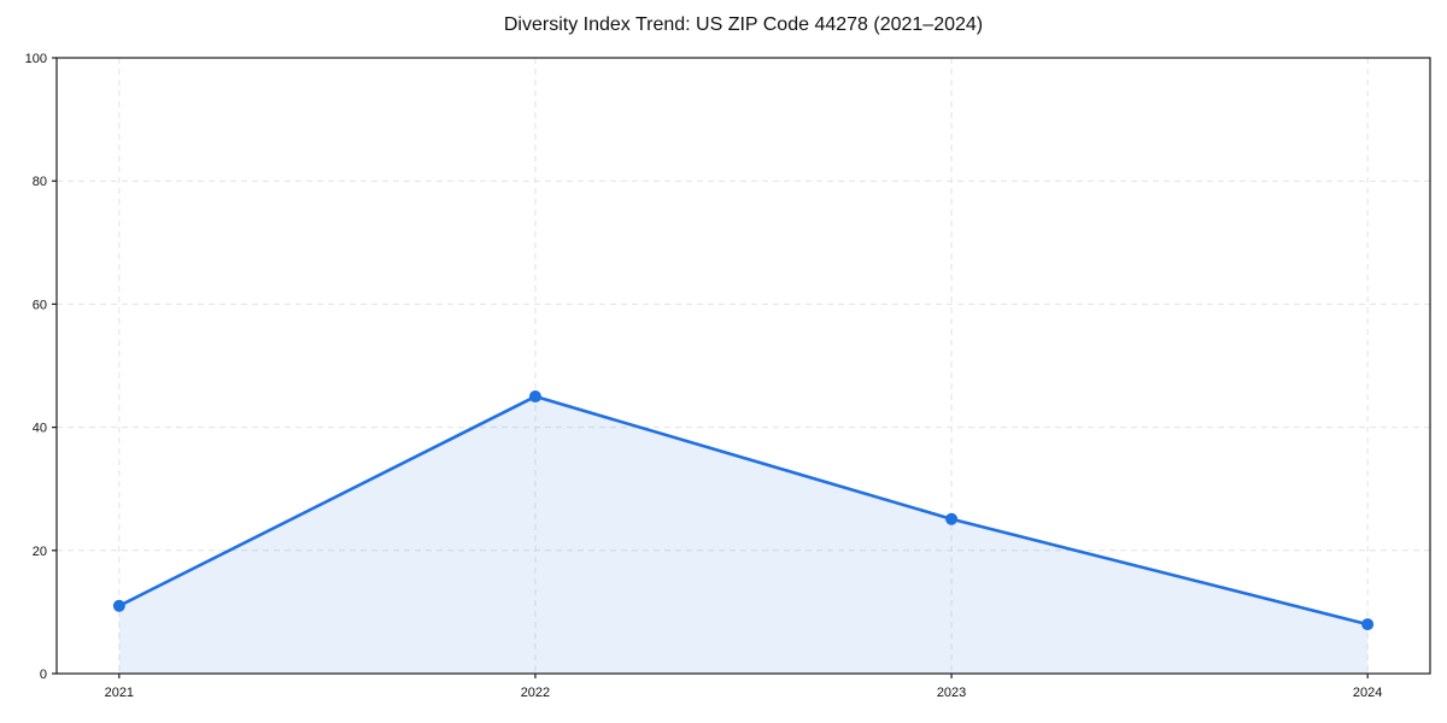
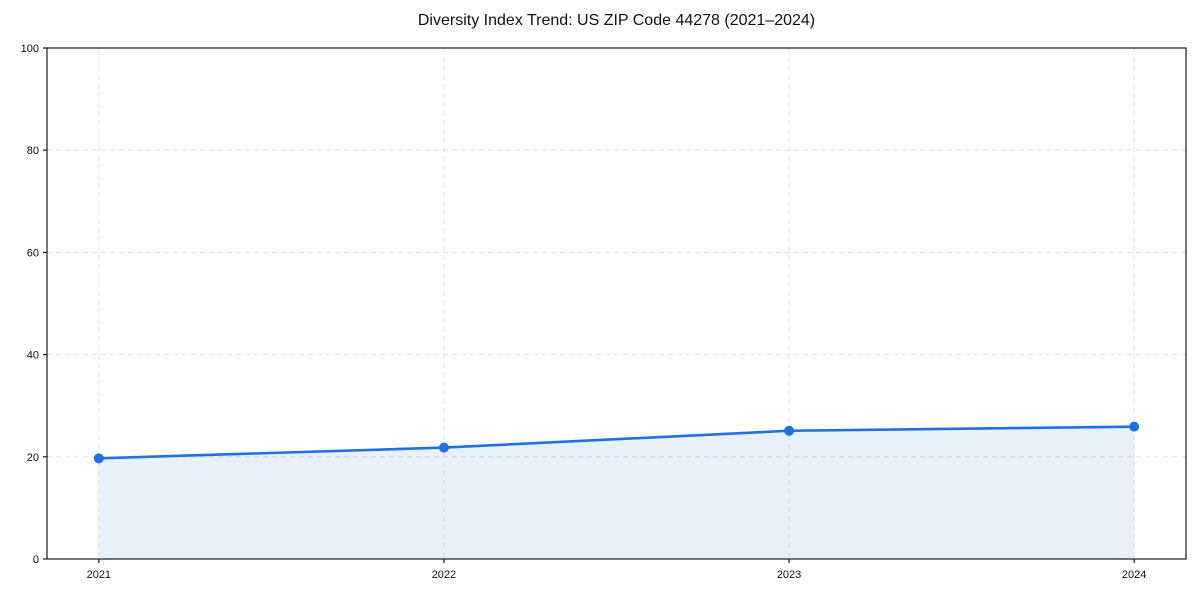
2021: 11 -> 20
2022: 45 -> 22
2024: 8 -> 26
